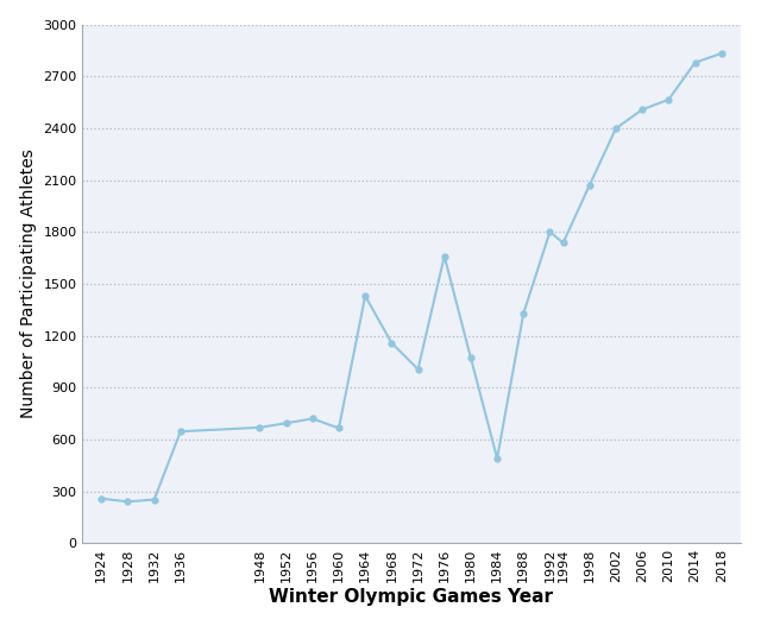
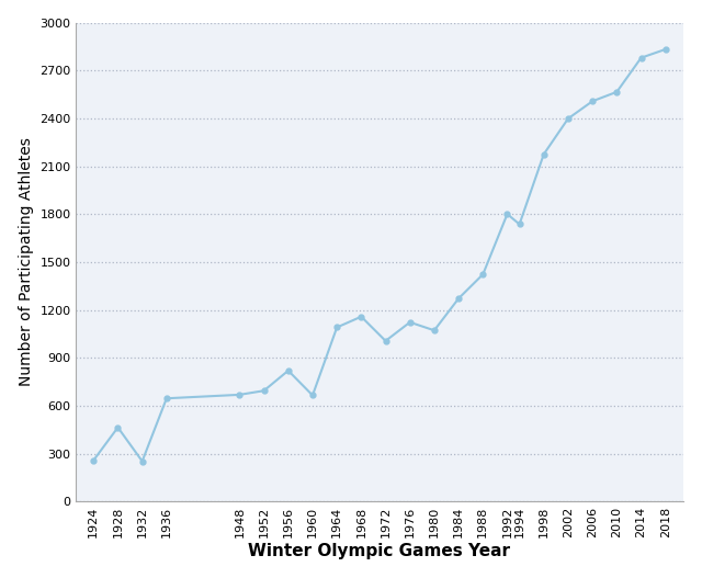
1928: 240 -> 460
1956: 720 -> 820
1964: 1430 -> 1090
1976: 1660 -> 1120
1984: 490 -> 1270
1988: 1330 -> 1420
1998: 2070 -> 2180
